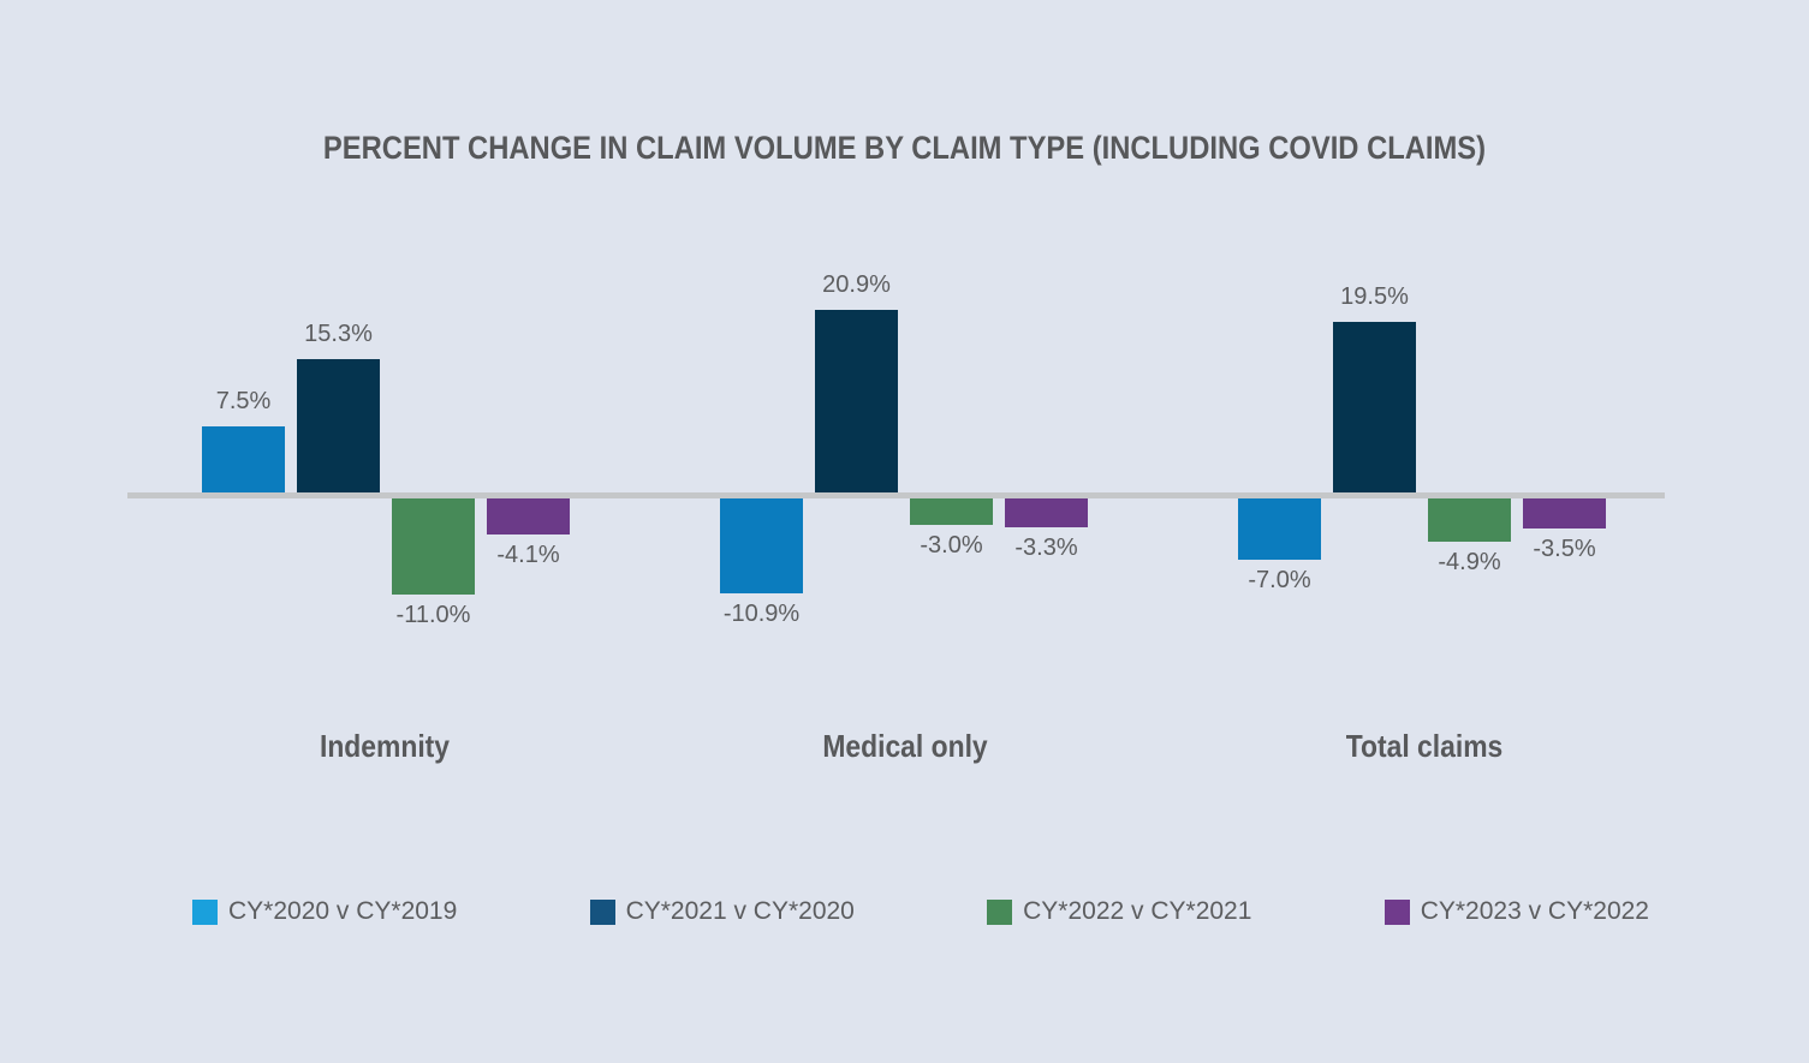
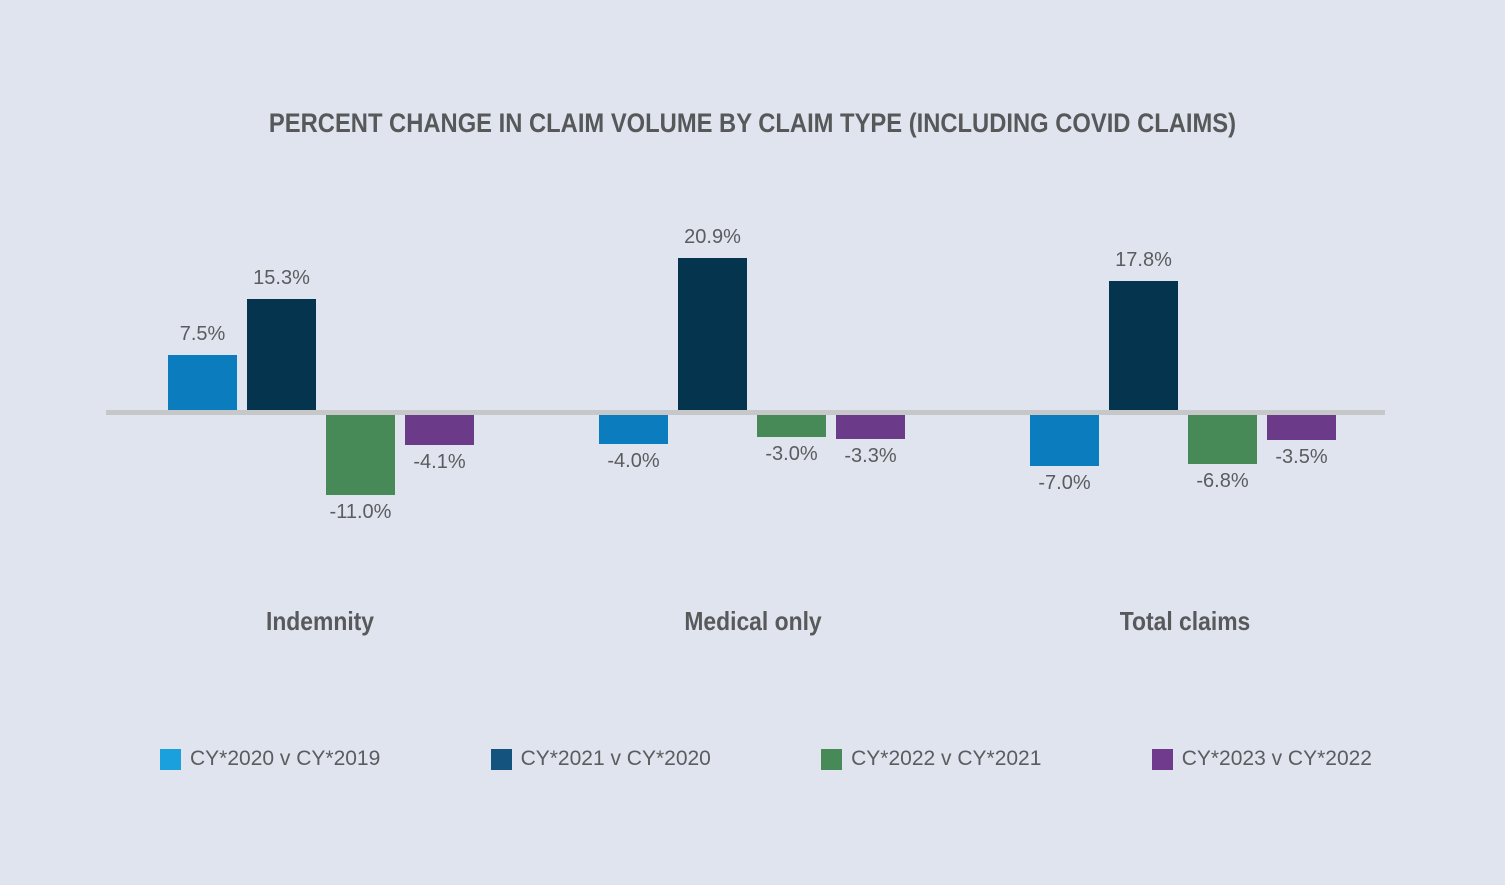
CY*2020 v CY*2019/Medical only: -10.9% -> -4.0%
CY*2021 v CY*2020/Total claims: 19.5% -> 17.8%
CY*2022 v CY*2021/Total claims: -4.9% -> -6.8%
